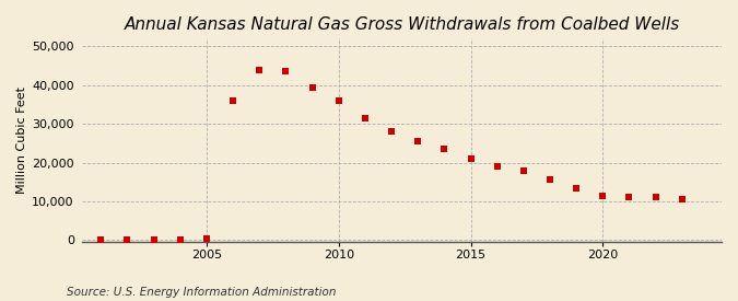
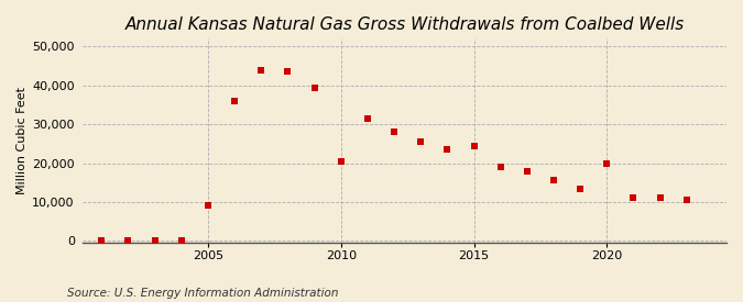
2005: 400 -> 9,000
2010: 36,000 -> 20,500
2015: 21,000 -> 24,500
2020: 11,500 -> 20,000
